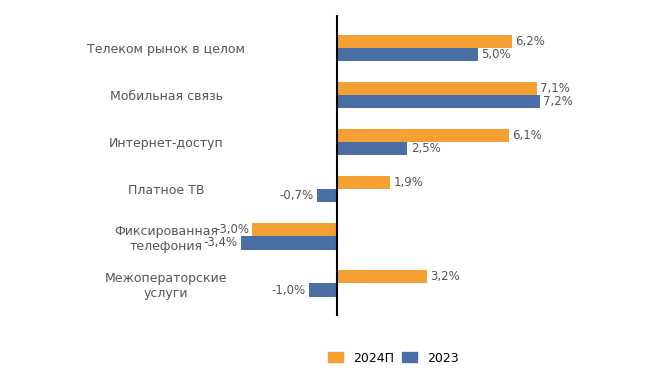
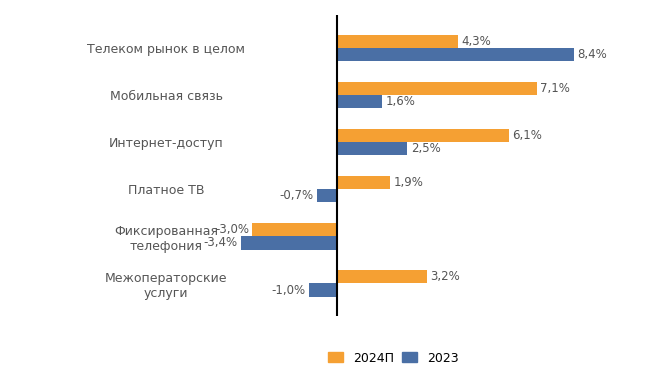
2024П/Телеком рынок в целом: 6,2% -> 4,3%
2023/Телеком рынок в целом: 5,0% -> 8,4%
2023/Мобильная связь: 7,2% -> 1,6%
